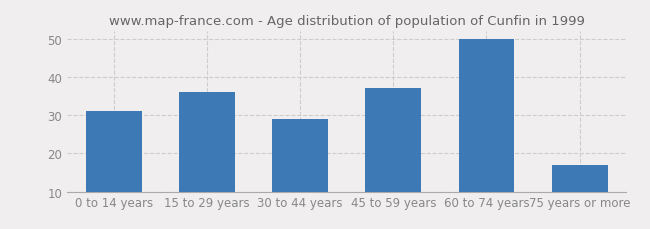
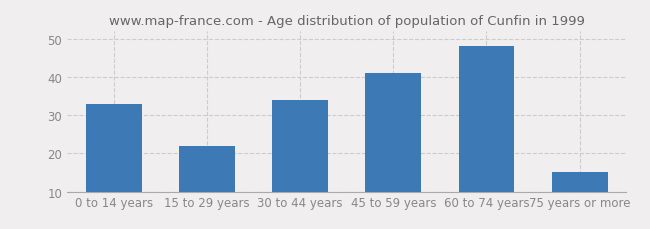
0 to 14 years: 31 -> 33
15 to 29 years: 36 -> 22
30 to 44 years: 29 -> 34
45 to 59 years: 37 -> 41
60 to 74 years: 50 -> 48
75 years or more: 17 -> 15
